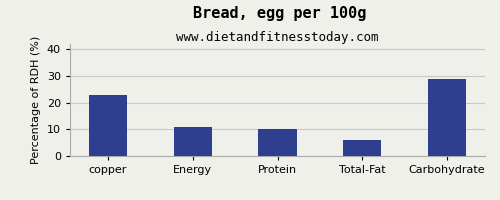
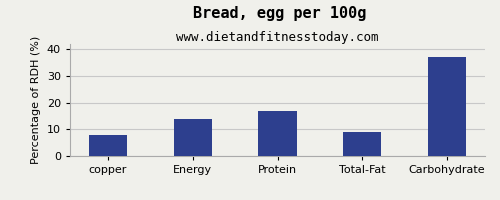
copper: 23 -> 8
Energy: 11 -> 14
Protein: 10 -> 17
Total-Fat: 6 -> 9
Carbohydrate: 29 -> 37
